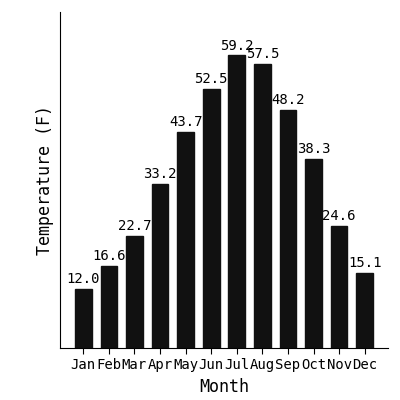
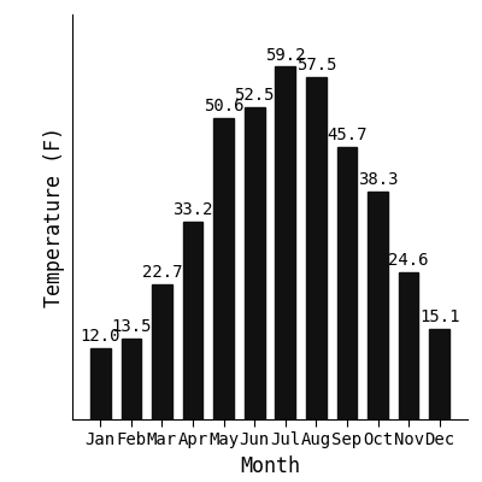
Feb: 16.6 -> 13.5
May: 43.7 -> 50.6
Sep: 48.2 -> 45.7
